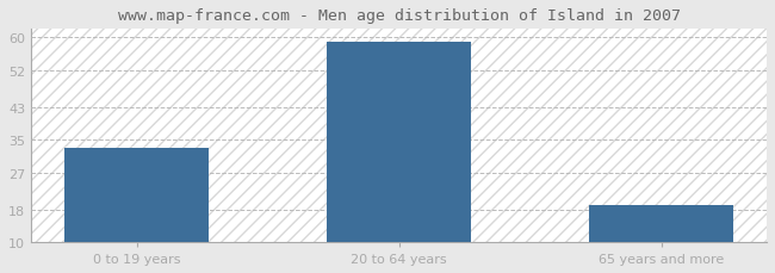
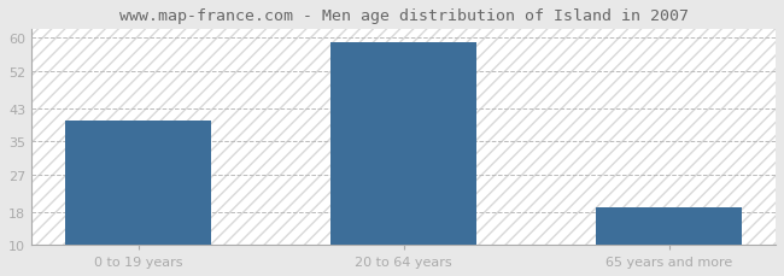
0 to 19 years: 33 -> 40
